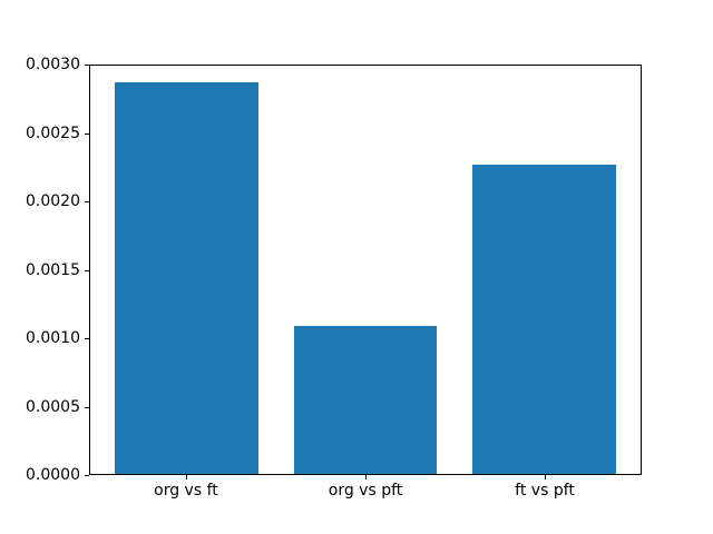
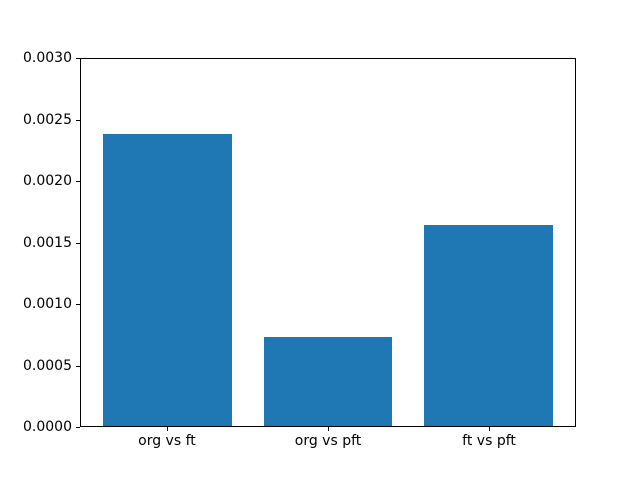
org vs ft: 0.00288 -> 0.00239
org vs pft: 0.00109 -> 0.00073
ft vs pft: 0.00227 -> 0.00164
